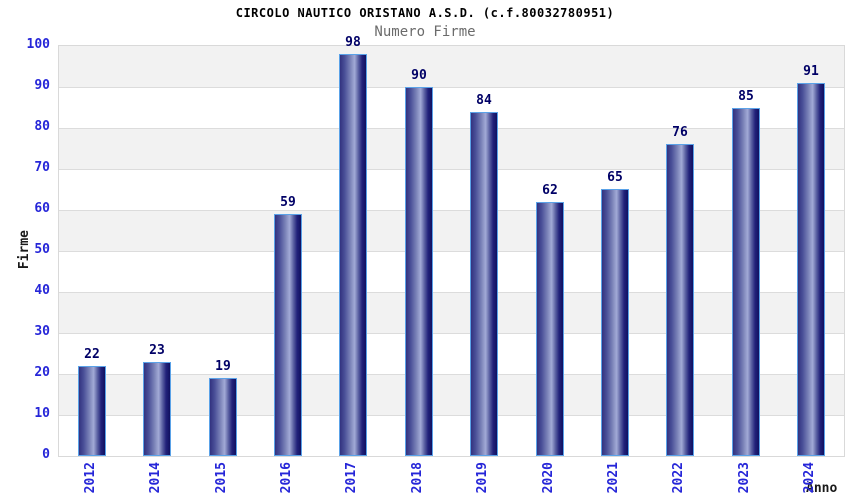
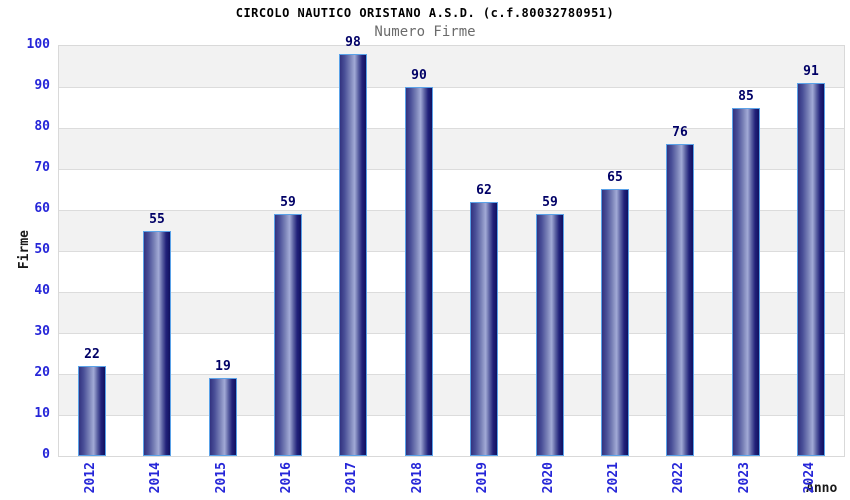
2014: 23 -> 55
2019: 84 -> 62
2020: 62 -> 59
